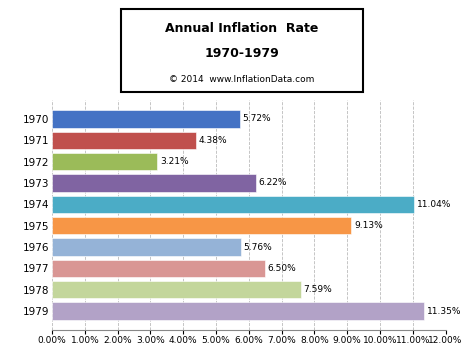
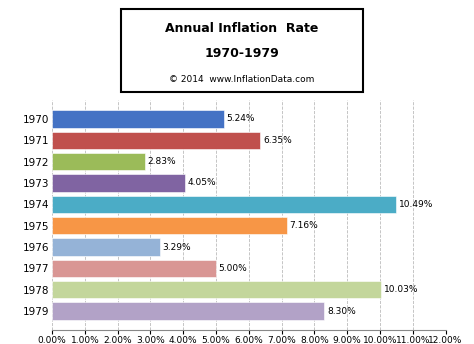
1970: 5.72% -> 5.24%
1971: 4.38% -> 6.35%
1972: 3.21% -> 2.83%
1973: 6.22% -> 4.05%
1974: 11.04% -> 10.49%
1975: 9.13% -> 7.16%
1976: 5.76% -> 3.29%
1977: 6.50% -> 5.00%
1978: 7.59% -> 10.03%
1979: 11.35% -> 8.30%
